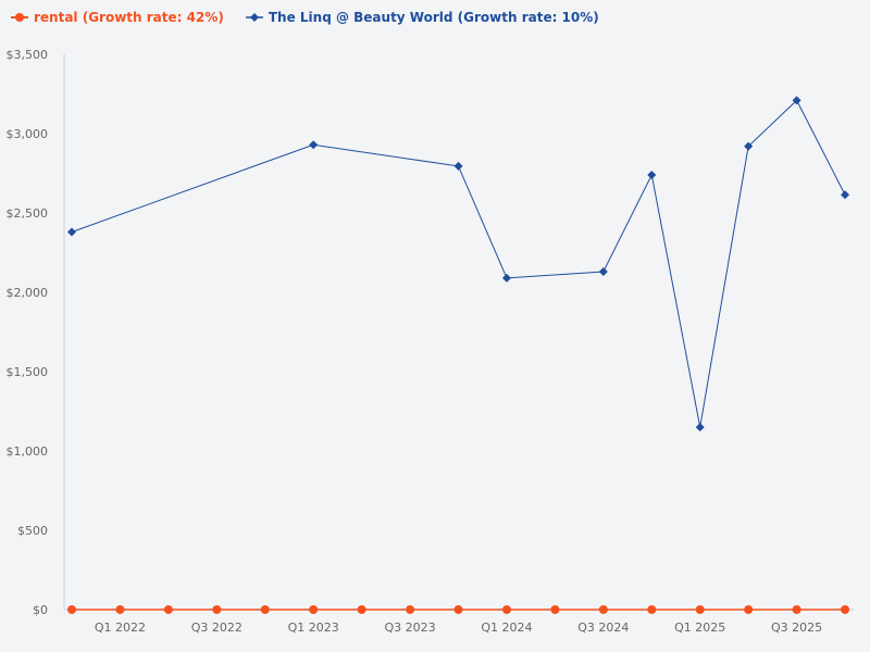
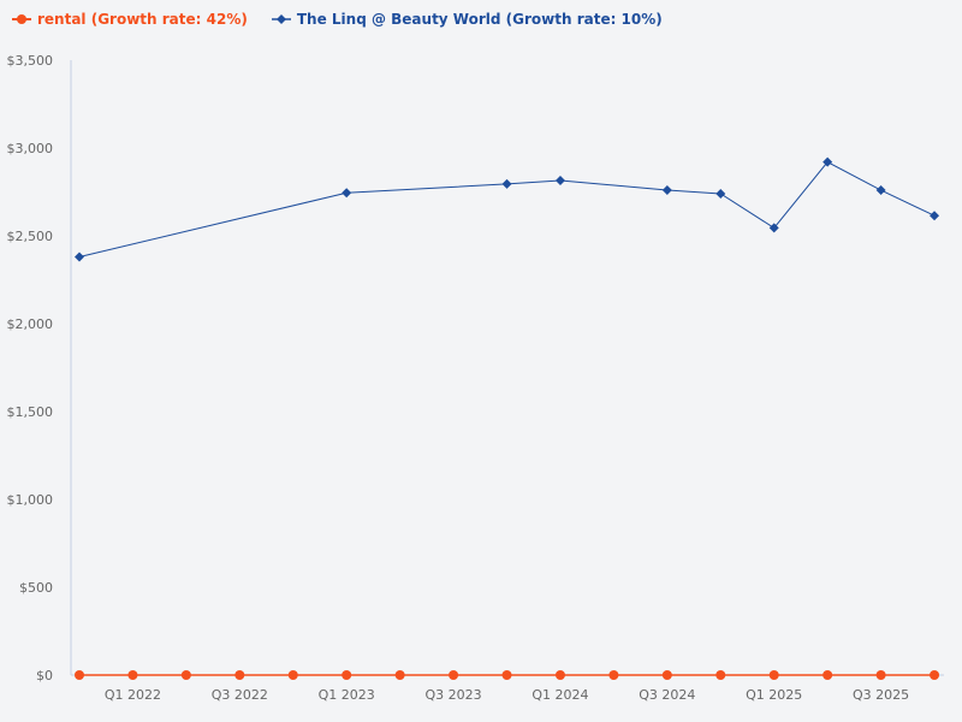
The Linq @ Beauty World (Growth rate: 10%)/Q1 2023: $2930 -> $2740
The Linq @ Beauty World (Growth rate: 10%)/Q1 2024: $2090 -> $2820
The Linq @ Beauty World (Growth rate: 10%)/Q3 2024: $2130 -> $2760
The Linq @ Beauty World (Growth rate: 10%)/Q1 2025: $1150 -> $2540
The Linq @ Beauty World (Growth rate: 10%)/Q3 2025: $3210 -> $2760
